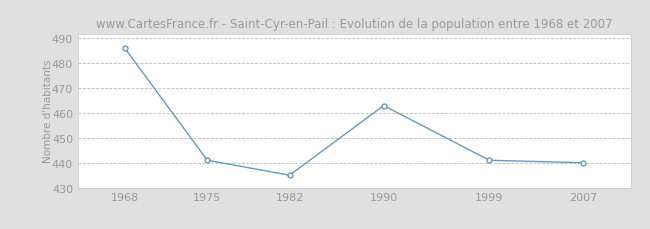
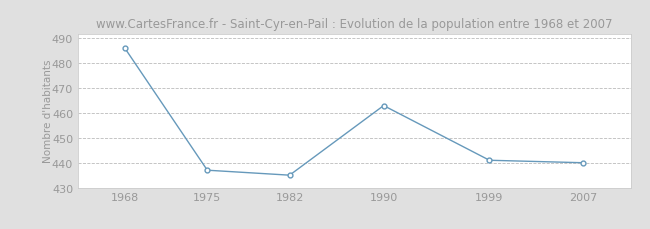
1975: 441 -> 437
